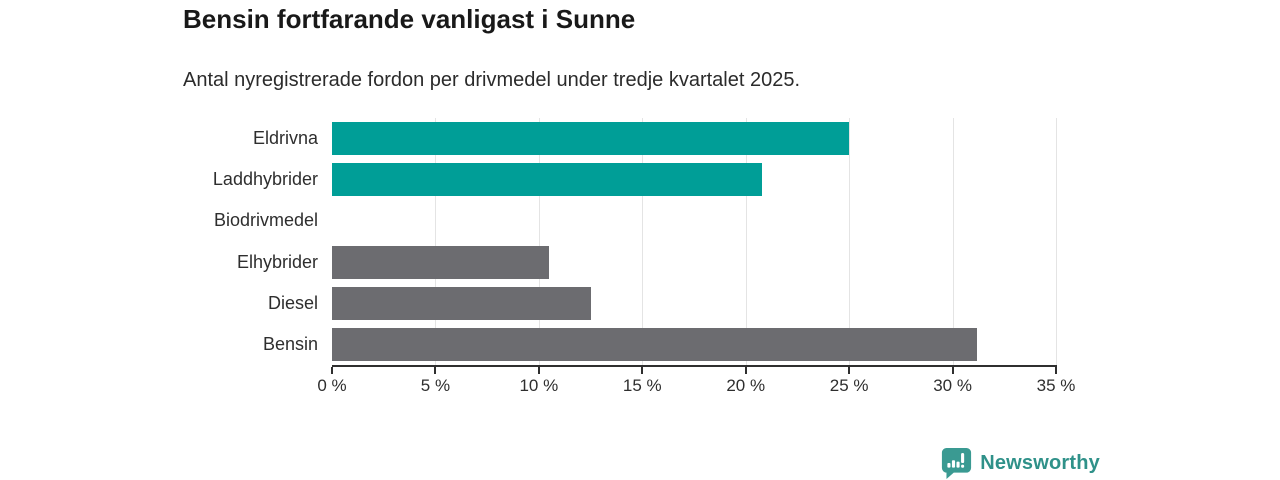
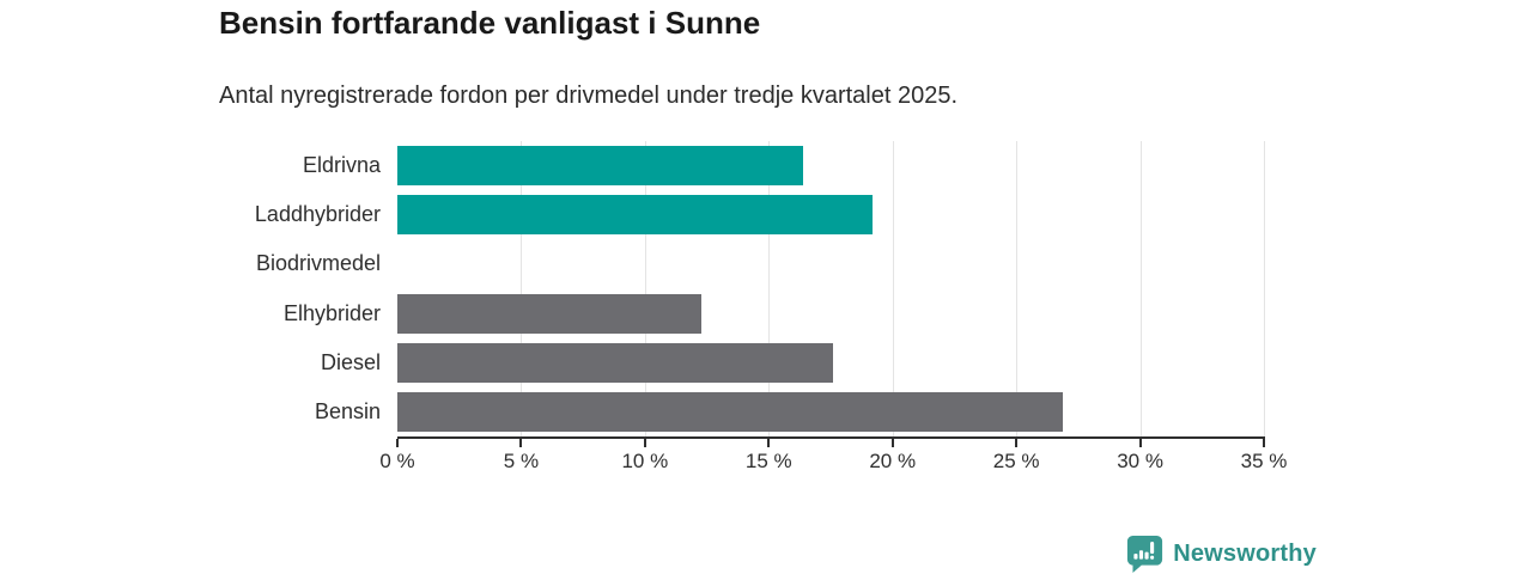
Eldrivna: 25.0% -> 16.4%
Laddhybrider: 20.8% -> 19.2%
Elhybrider: 10.5% -> 12.3%
Diesel: 12.5% -> 17.6%
Bensin: 31.2% -> 26.9%
